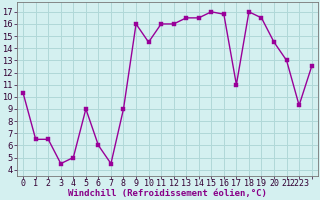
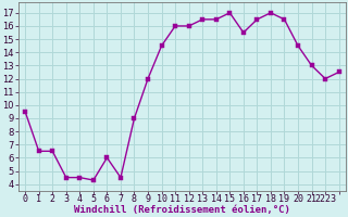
0: 10.3 -> 9.5
4: 5.0 -> 4.5
5: 9.0 -> 4.3
9: 16.0 -> 12.0
16: 16.8 -> 15.5
17: 11.0 -> 16.5
2223: 9.3 -> 12.0
